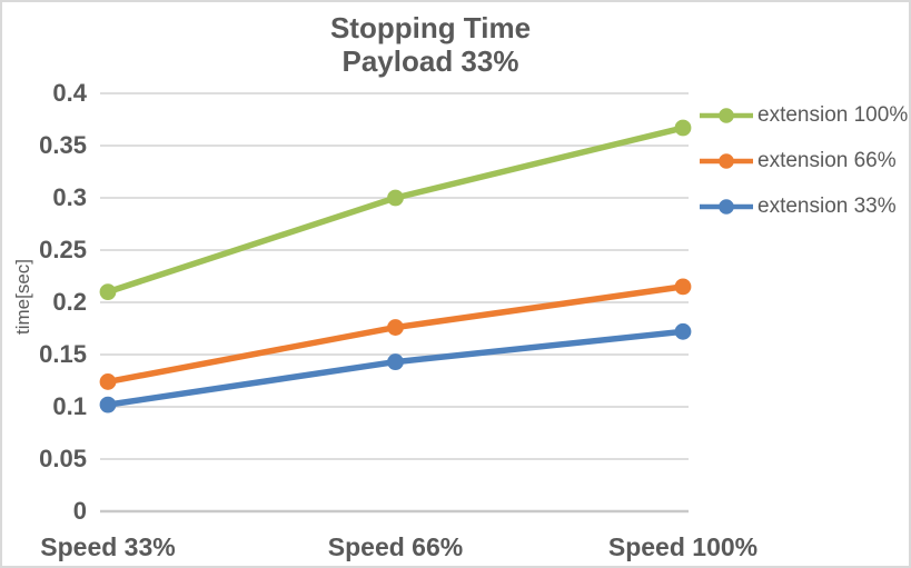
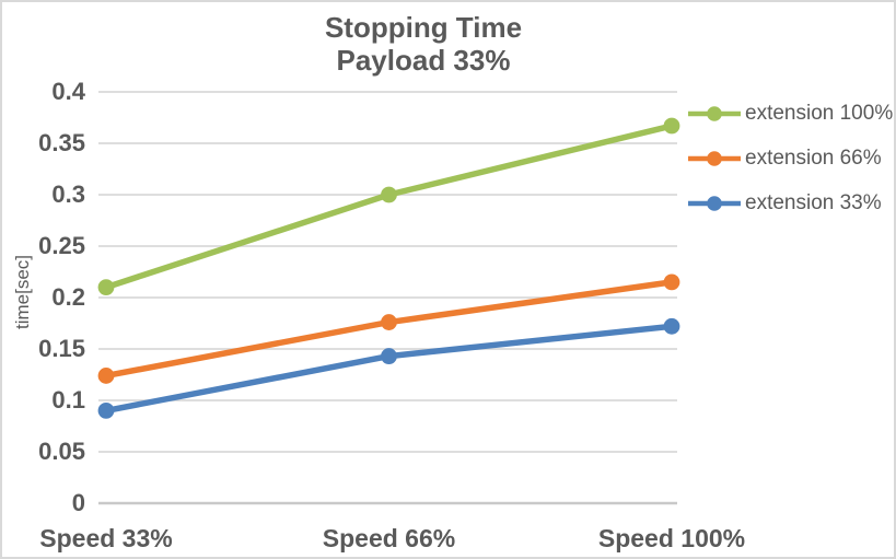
extension 33%/Speed 33%: 0.10 -> 0.09
